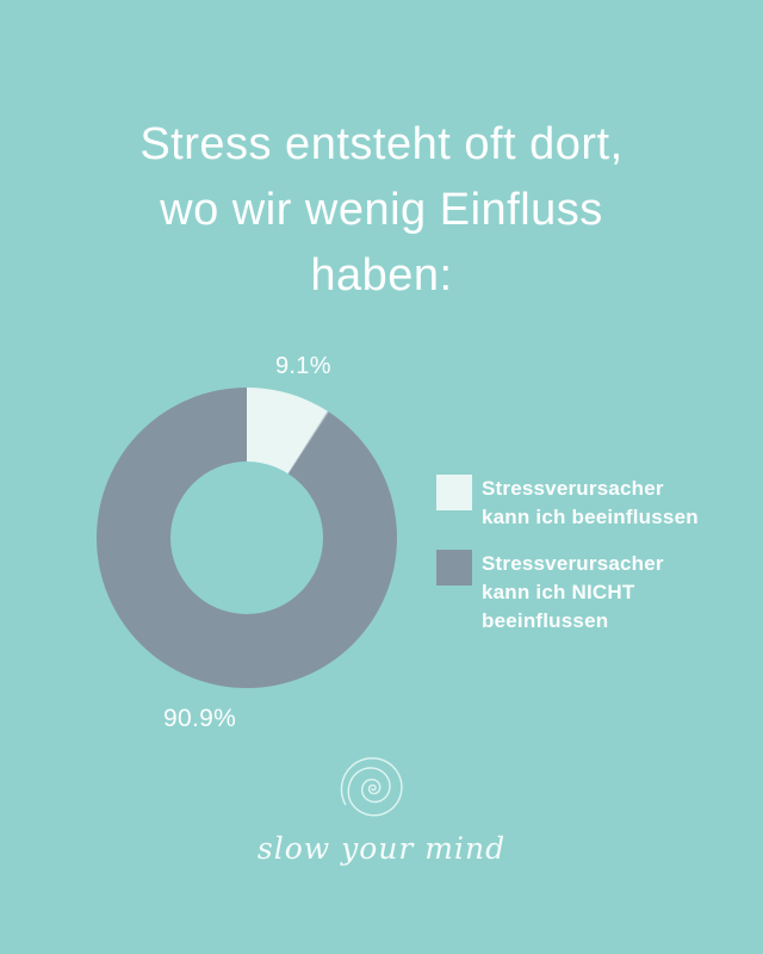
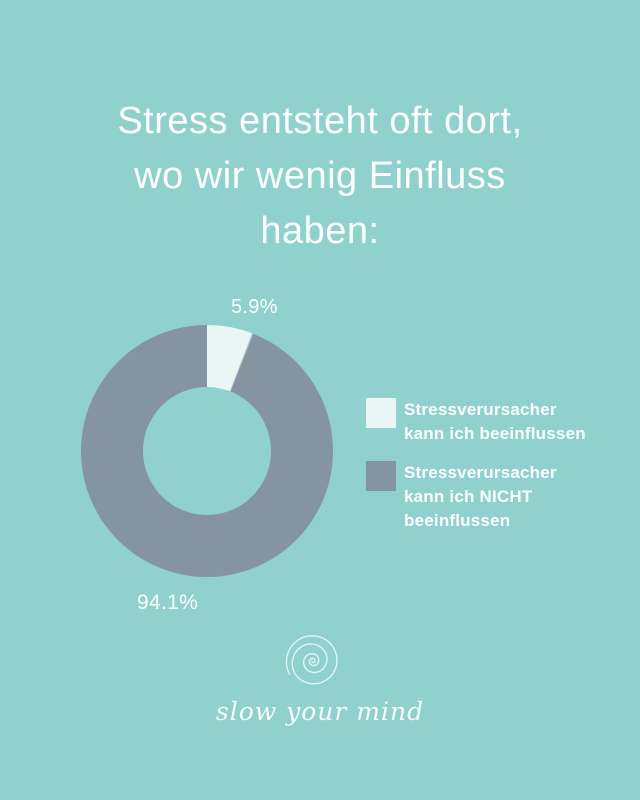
Stressverursacher kann ich beeinflussen: 9.1% -> 5.9%
Stressverursacher kann ich NICHT beeinflussen: 90.9% -> 94.1%
